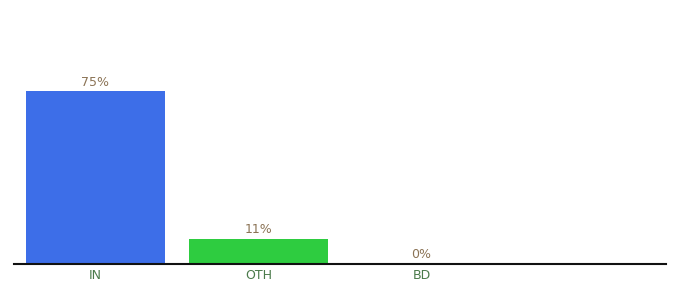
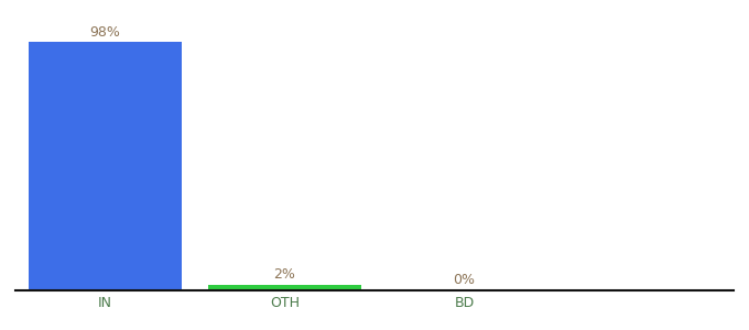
IN: 75% -> 98%
OTH: 11% -> 2%
